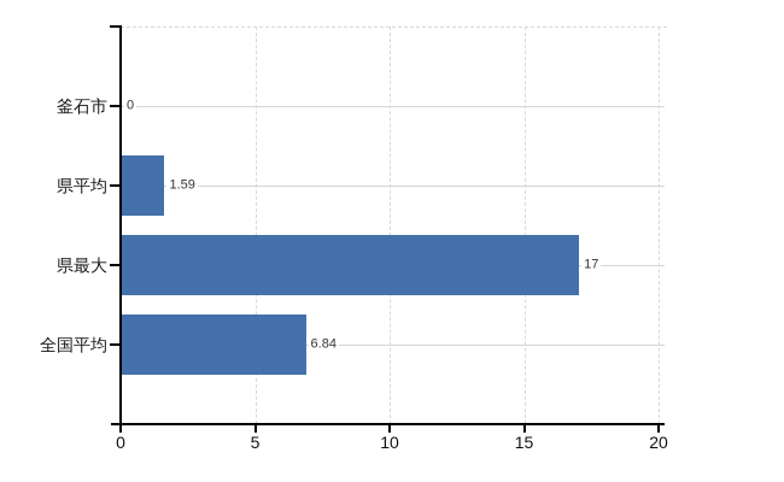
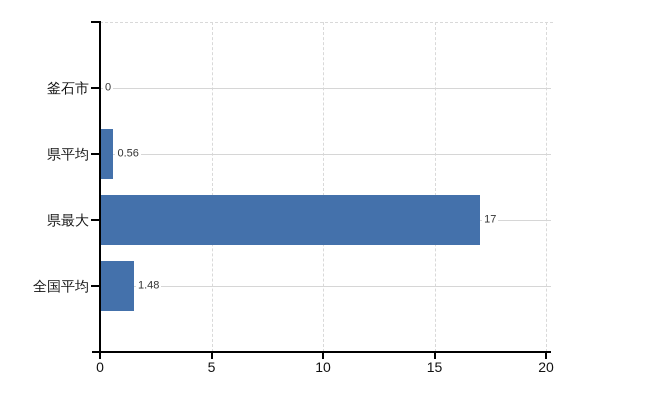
県平均: 1.59 -> 0.56
全国平均: 6.84 -> 1.48
